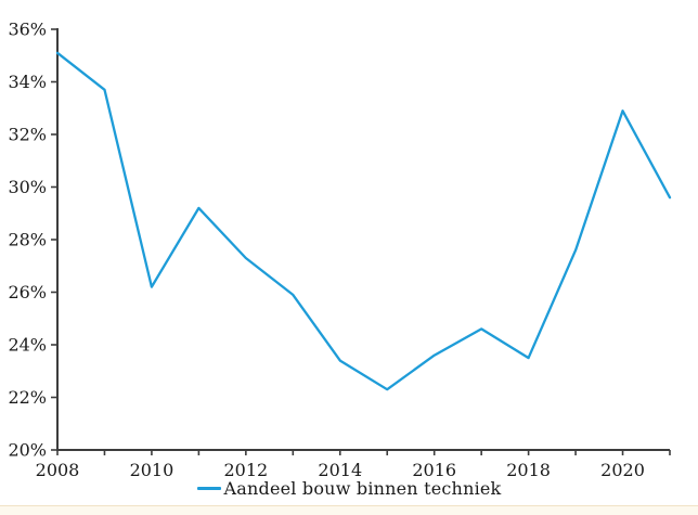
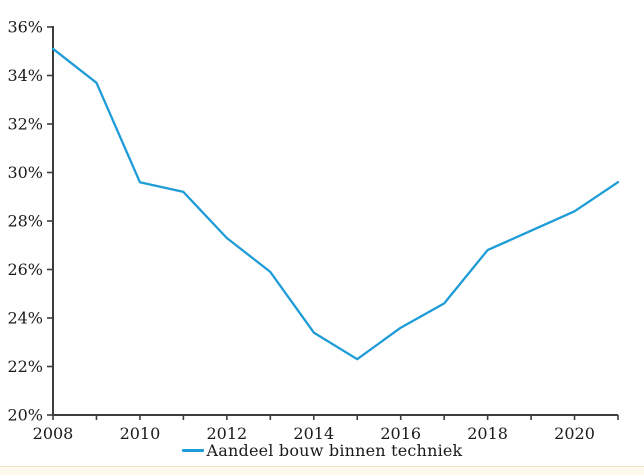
2010: 26.2% -> 29.6%
2018: 23.5% -> 26.8%
2020: 32.9% -> 28.4%
